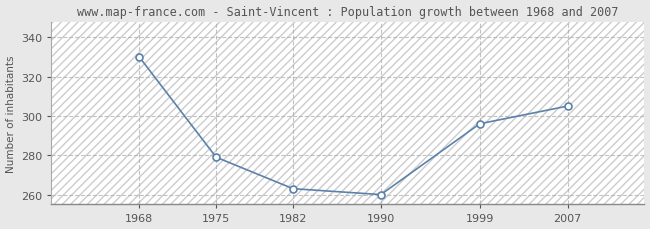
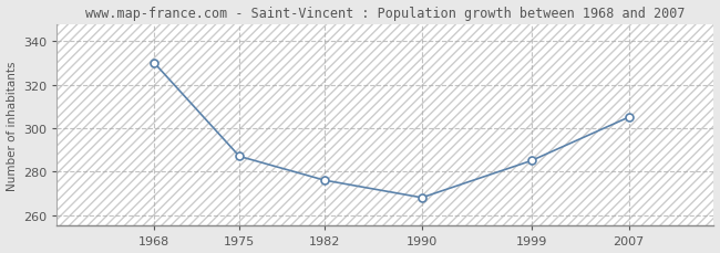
1975: 279 -> 287
1982: 263 -> 276
1990: 260 -> 268
1999: 296 -> 285
